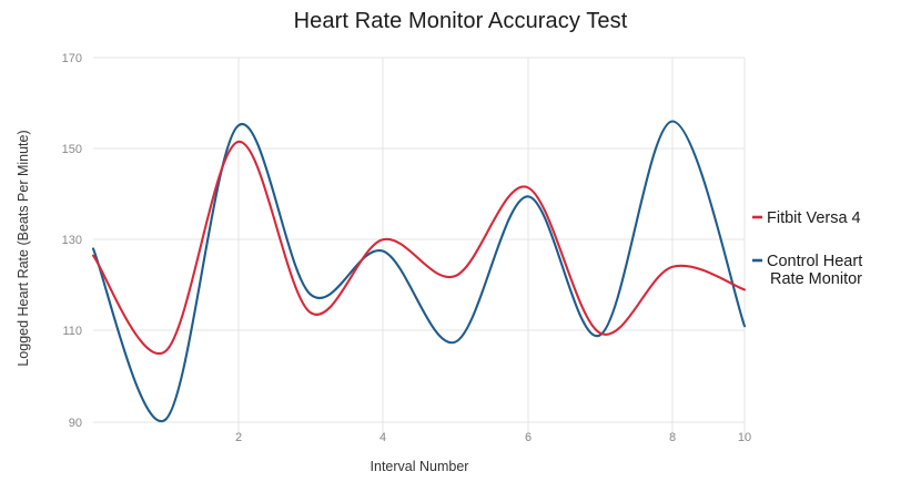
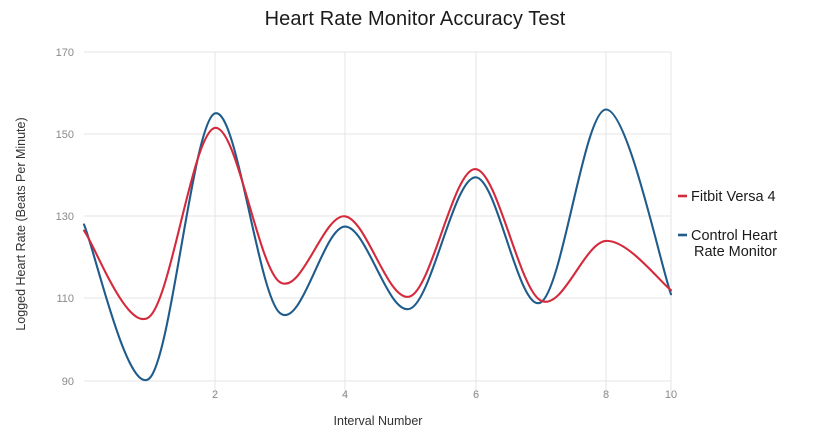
Control Heart Rate Monitor/4: 118 -> 106
Fitbit Versa 4/6: 122 -> 110
Fitbit Versa 4/10: 119 -> 112
